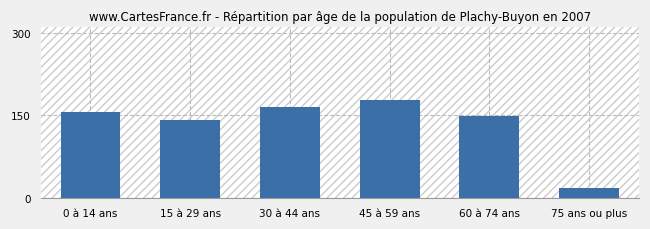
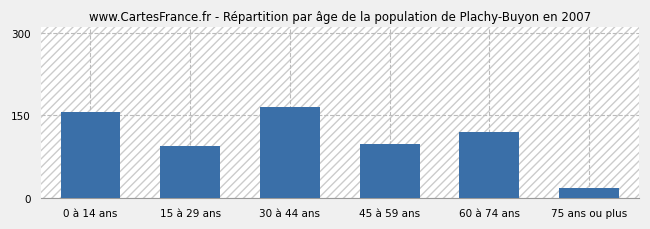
15 à 29 ans: 141 -> 94
45 à 59 ans: 178 -> 98
60 à 74 ans: 149 -> 120
